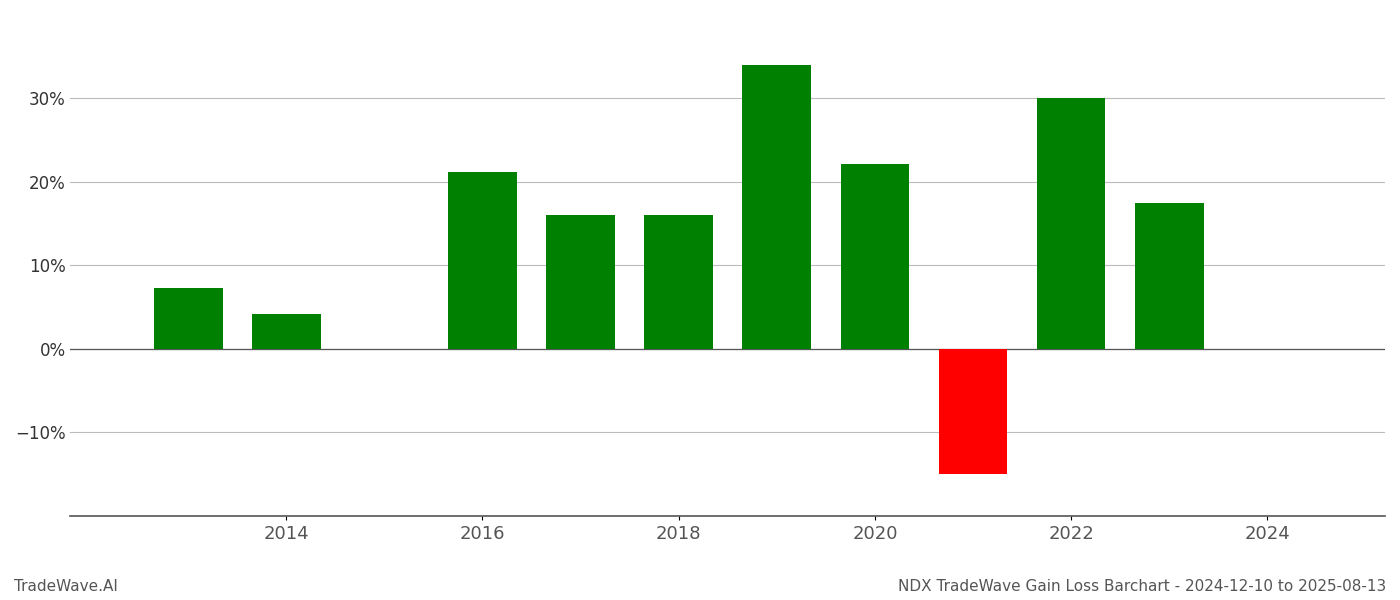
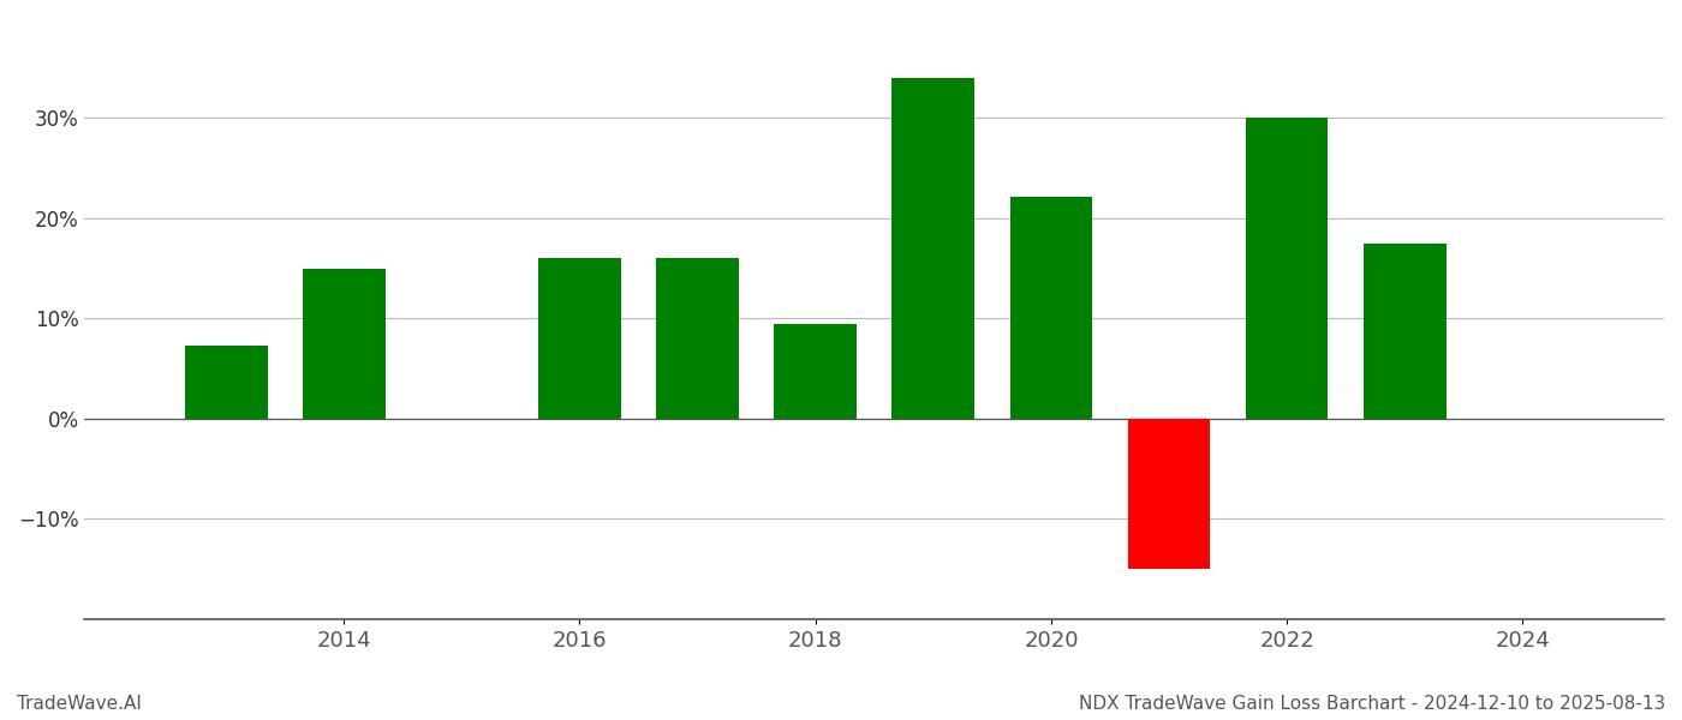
2014: 4.2% -> 15.0%
2016: 21.2% -> 16.0%
2018: 16.0% -> 9.4%
